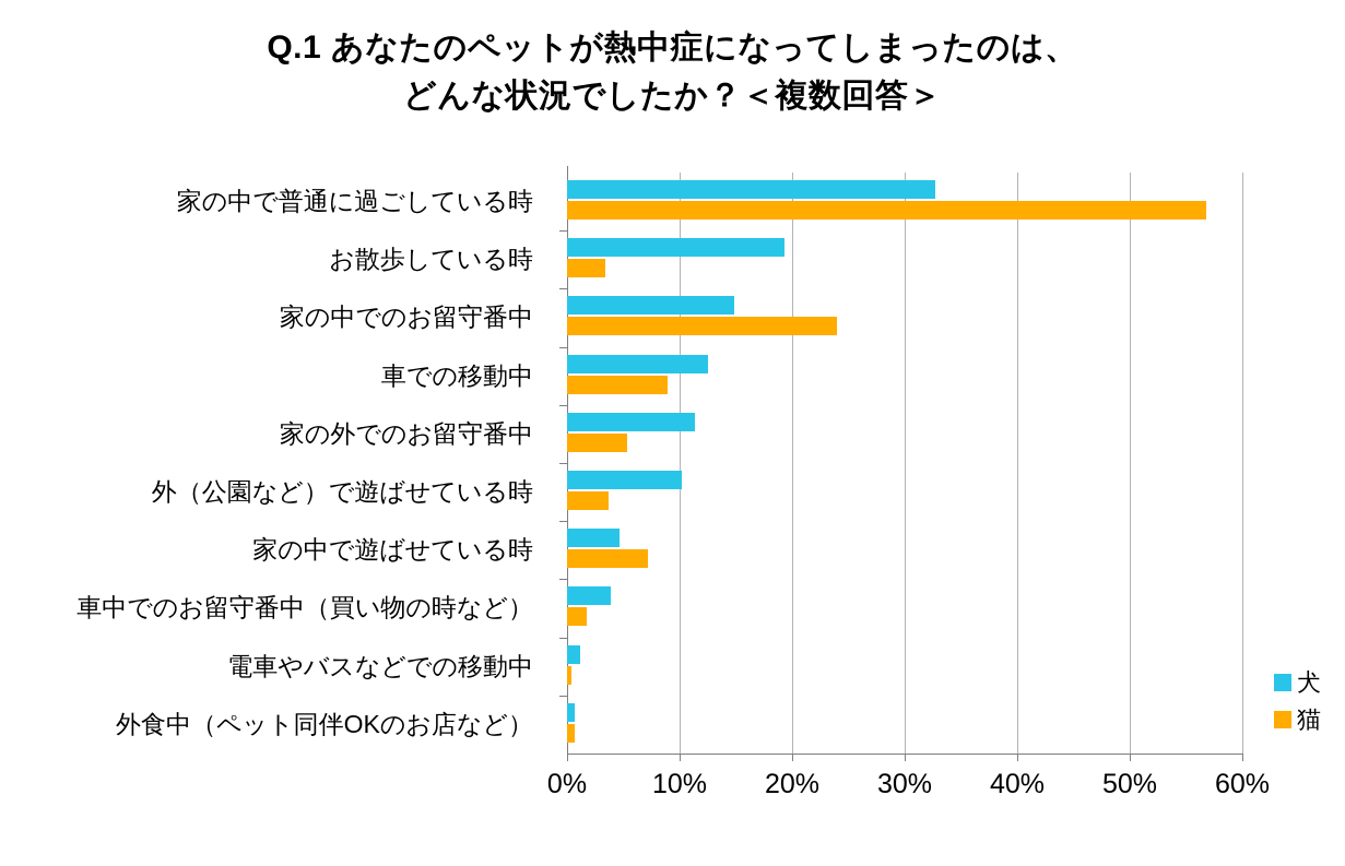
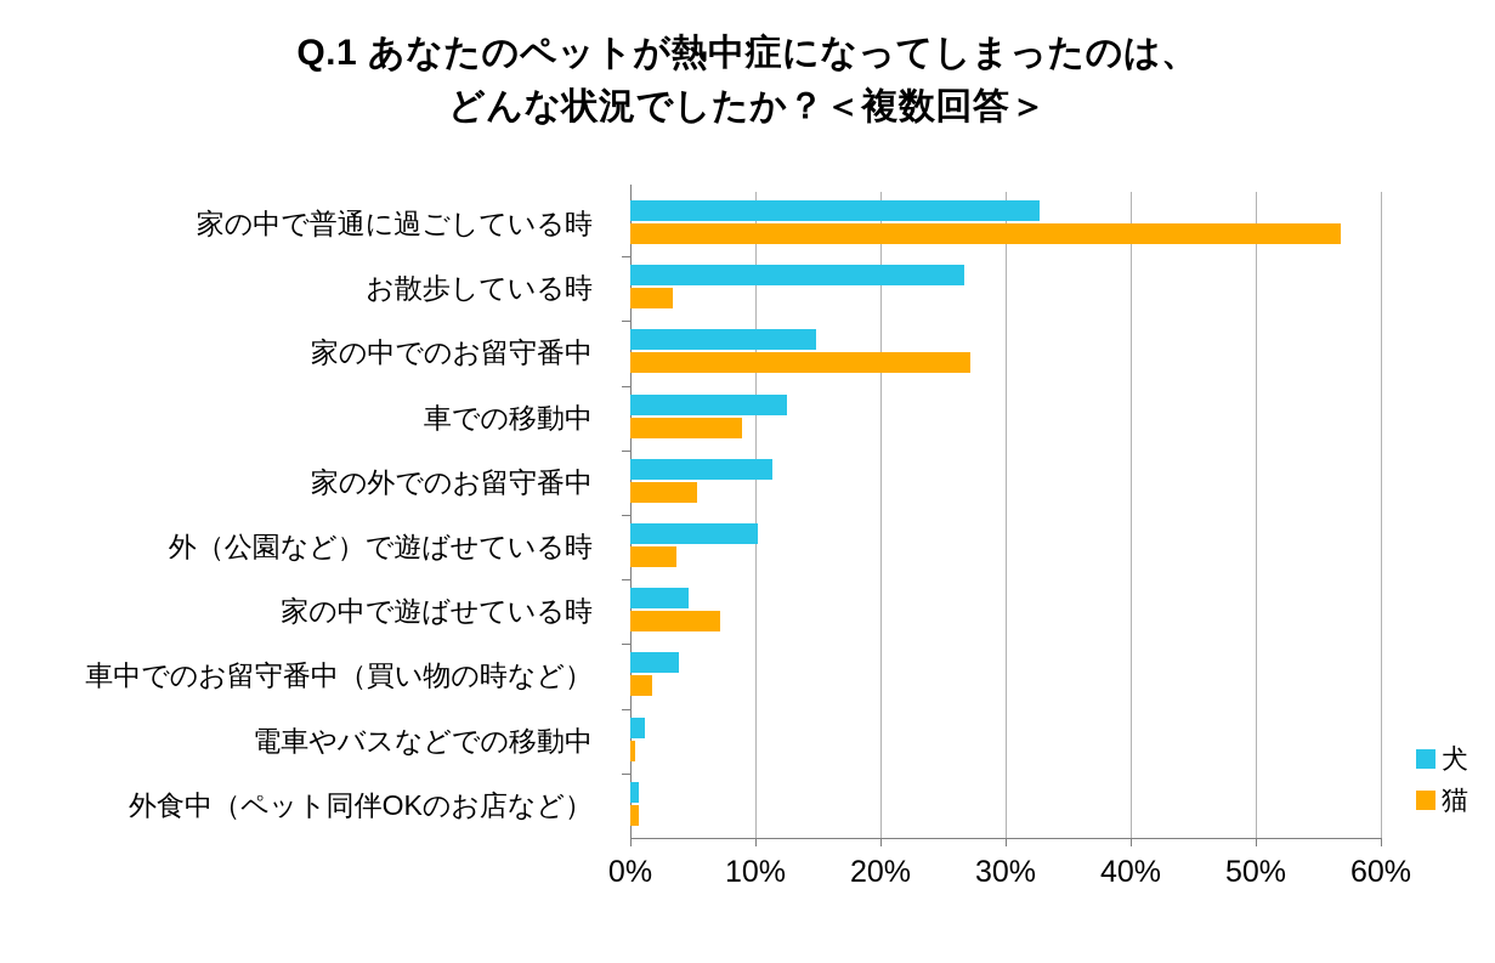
犬/お散歩している時: 19.3% -> 26.7%
猫/家の中でのお留守番中: 24.0% -> 27.2%
